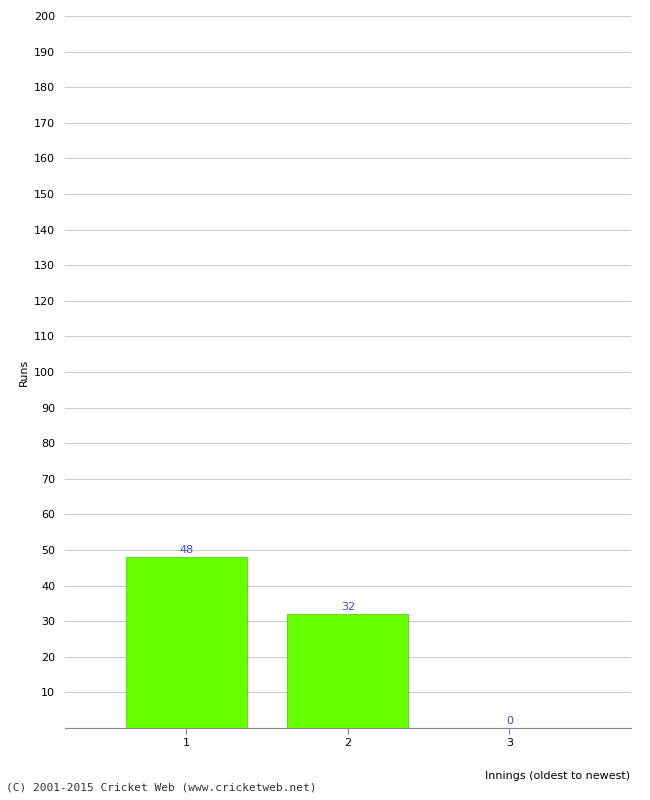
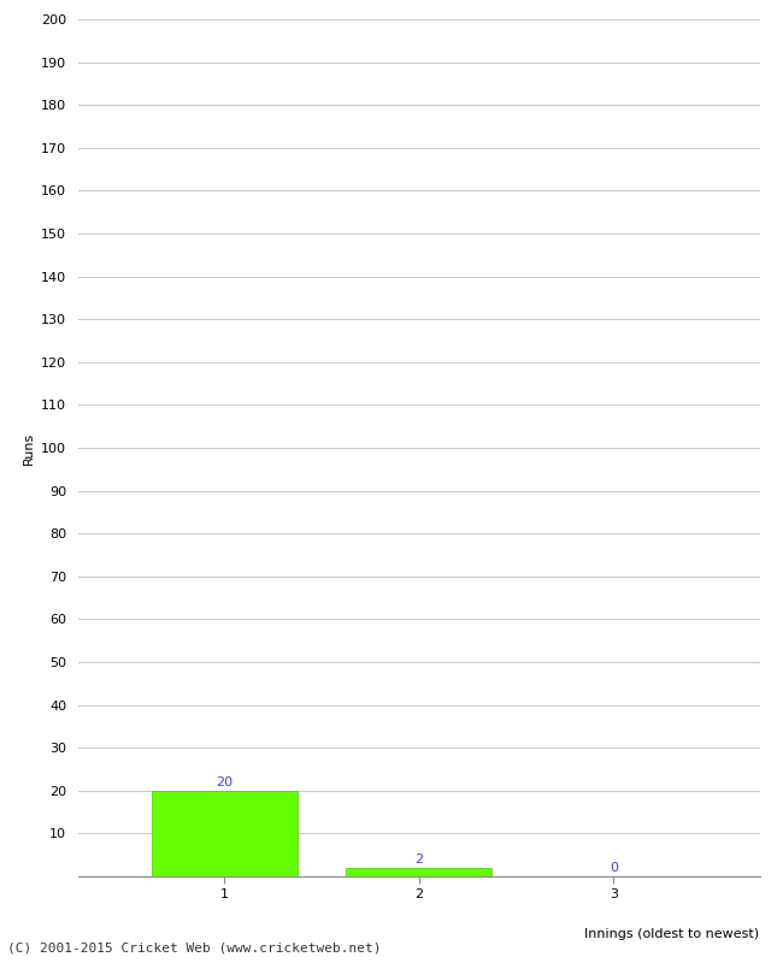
1: 48 -> 20
2: 32 -> 2
